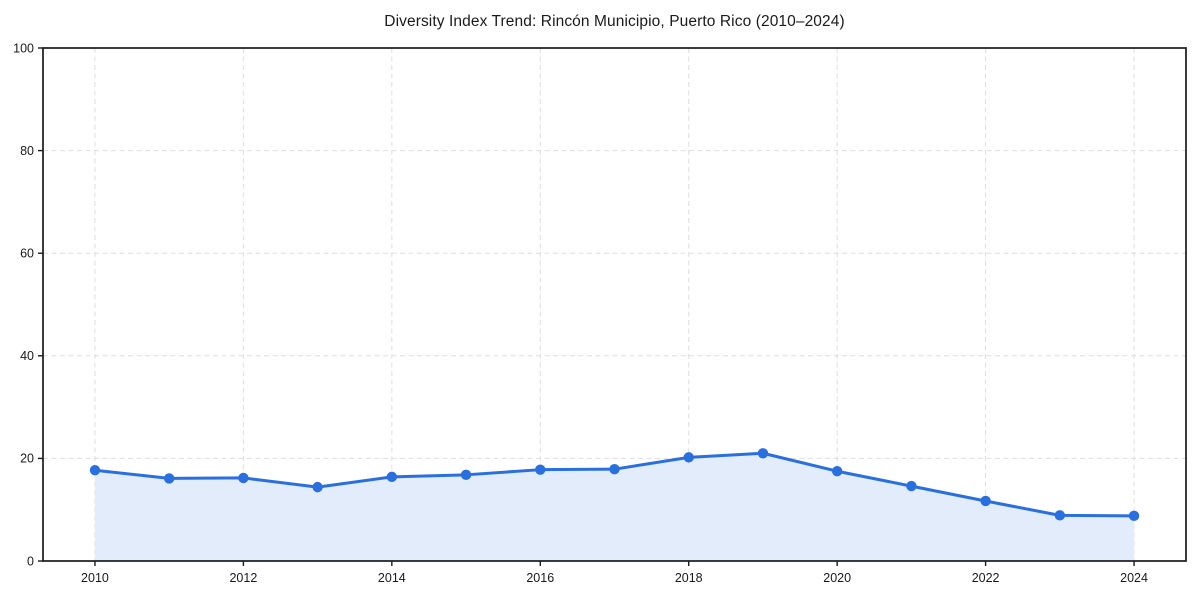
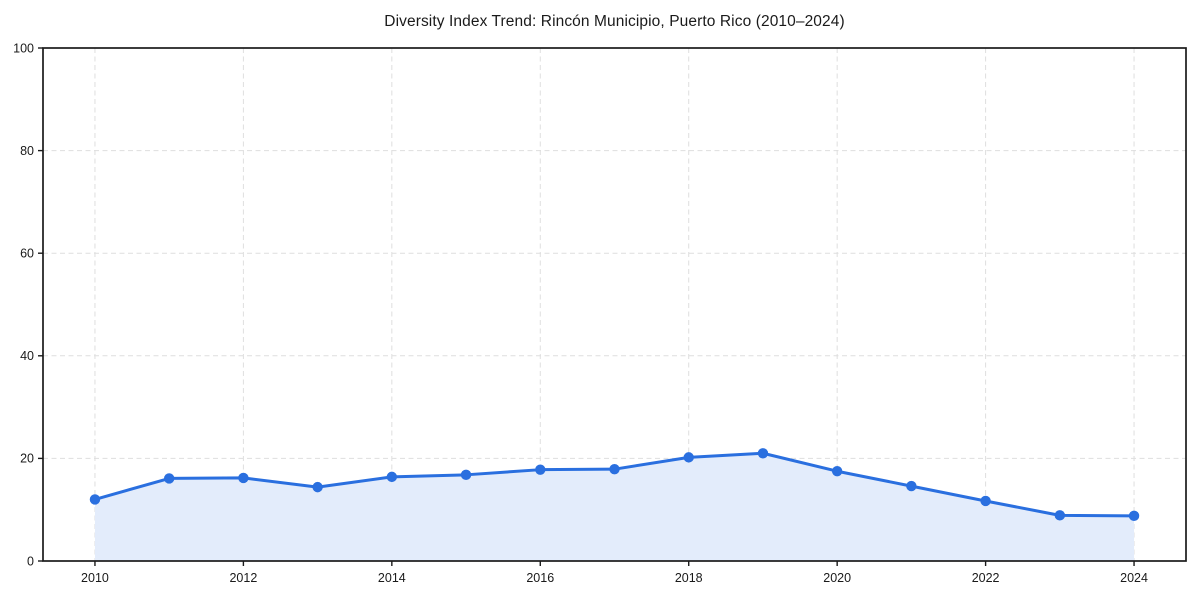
2010: 18 -> 12
